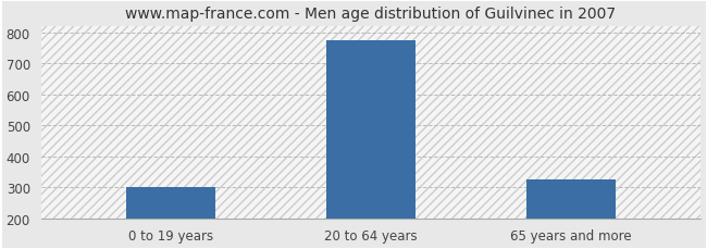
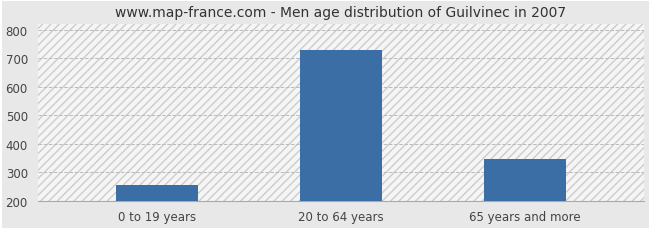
0 to 19 years: 300 -> 255
20 to 64 years: 775 -> 730
65 years and more: 325 -> 345
